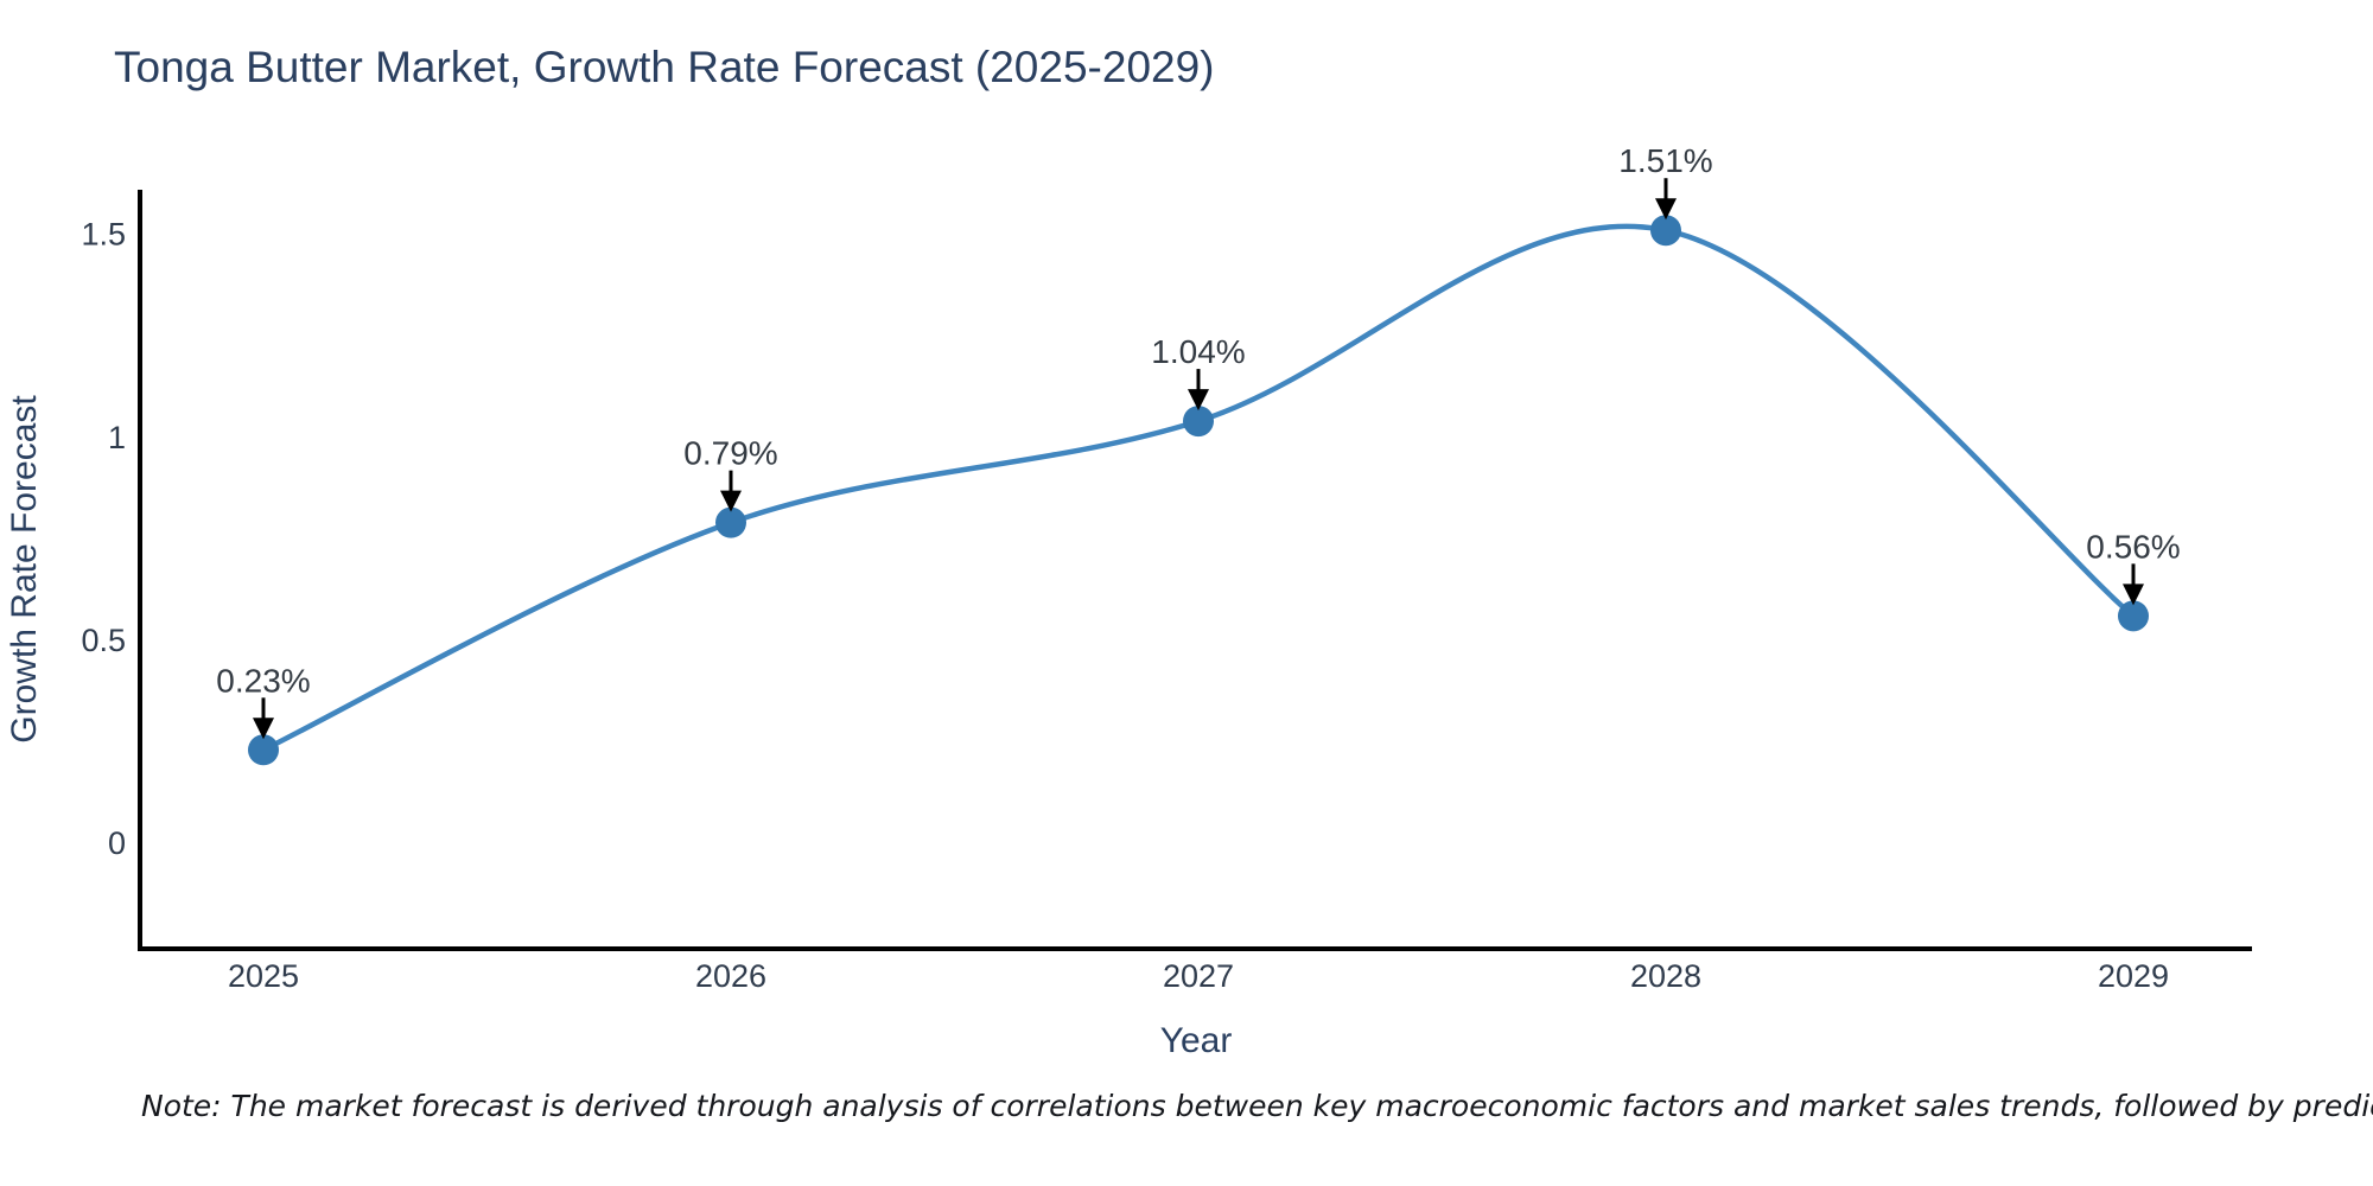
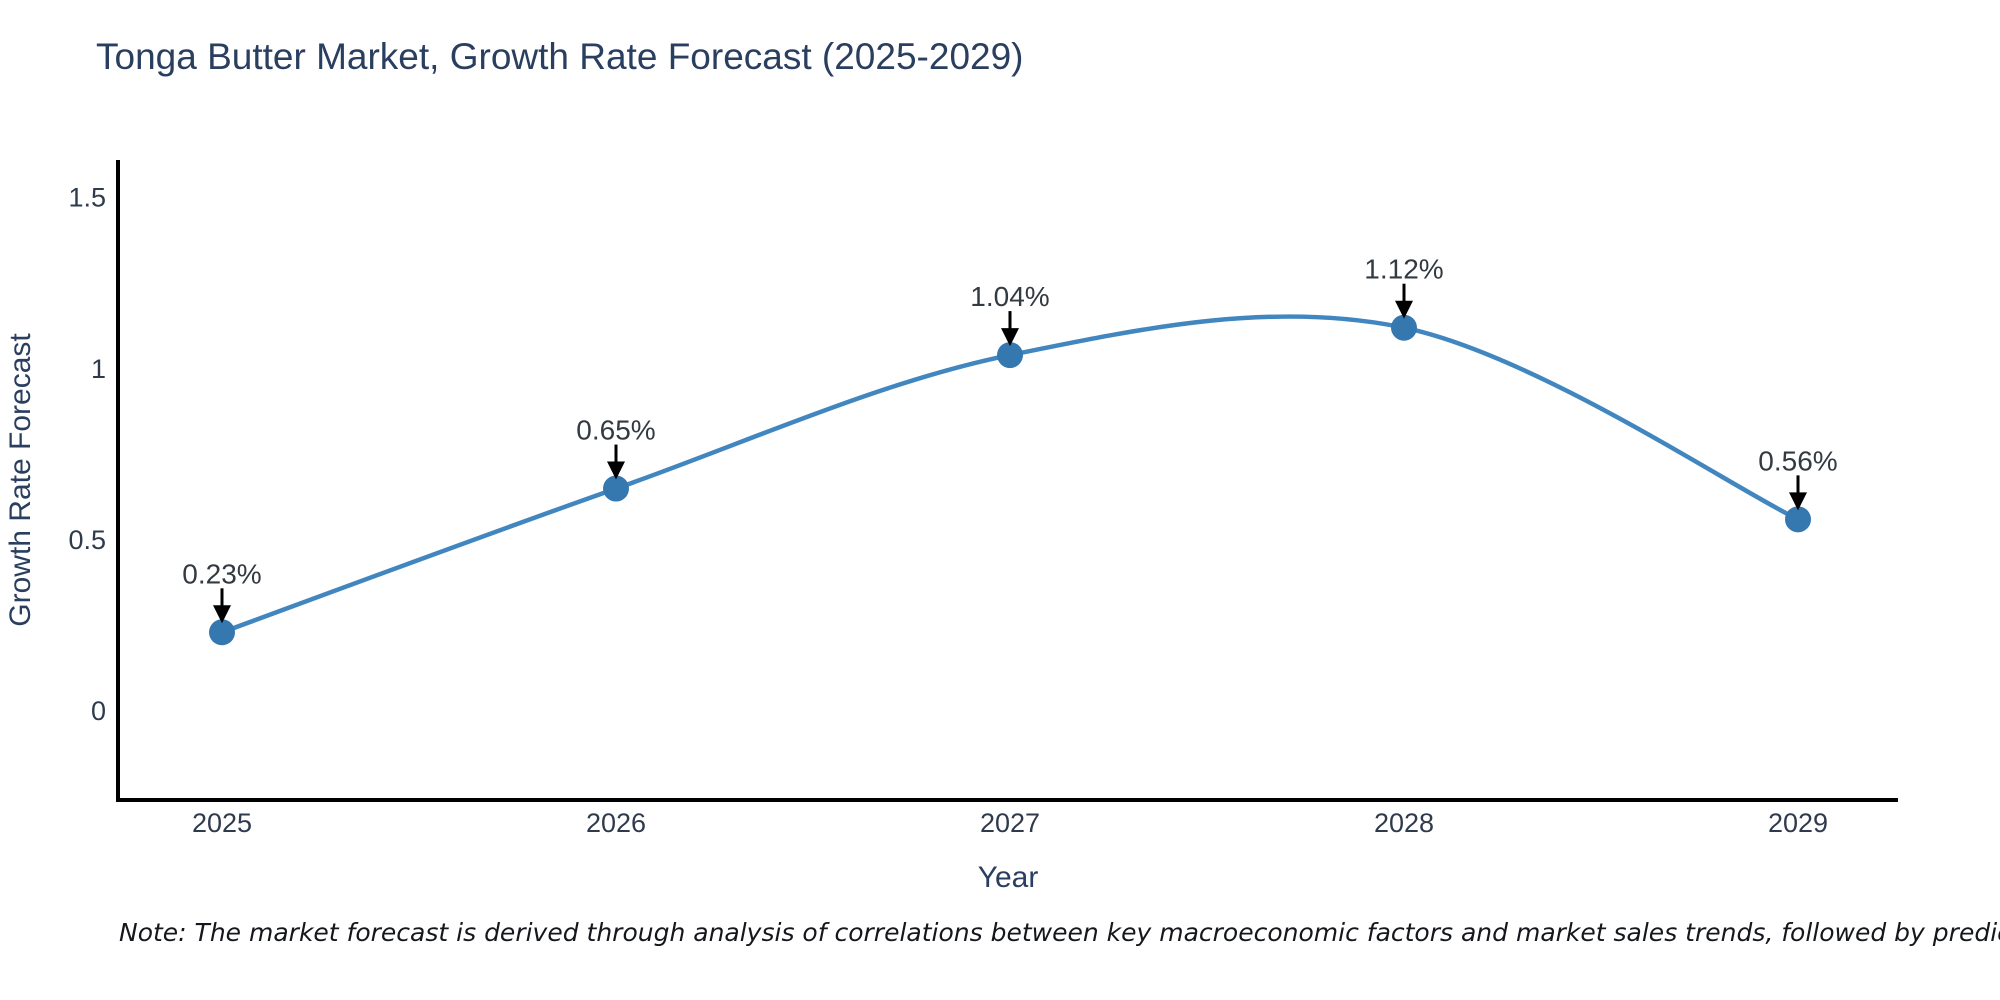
2026: 0.79% -> 0.65%
2028: 1.51% -> 1.12%
